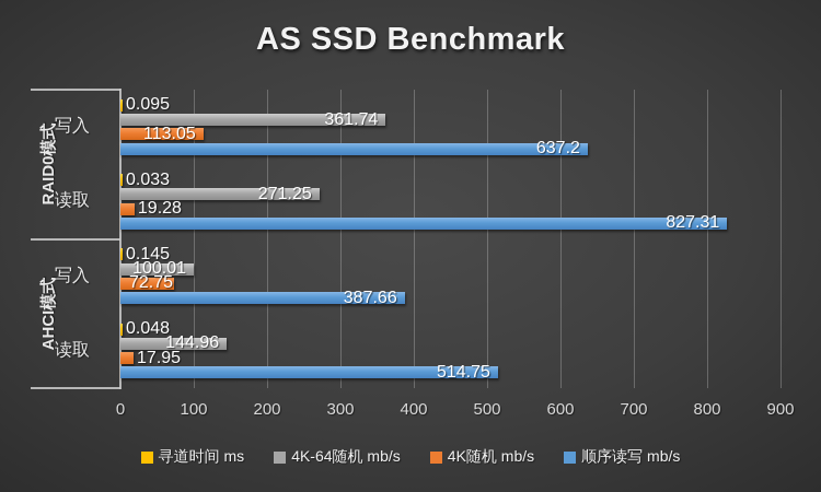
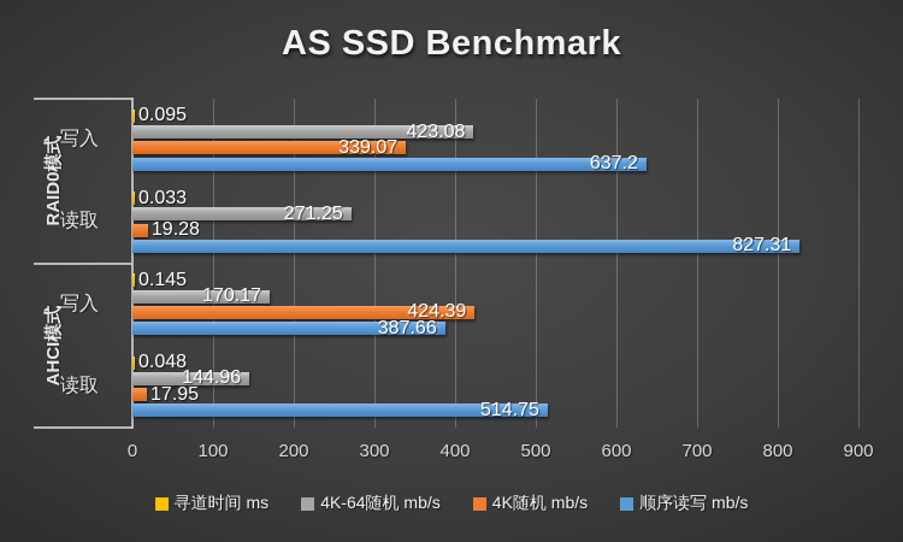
4K-64随机 mb/s/RAID0模式 写入: 361.74 -> 423.08
4K随机 mb/s/RAID0模式 写入: 113.05 -> 339.07
4K-64随机 mb/s/AHCI模式 写入: 100.01 -> 170.17
4K随机 mb/s/AHCI模式 写入: 72.75 -> 424.39
